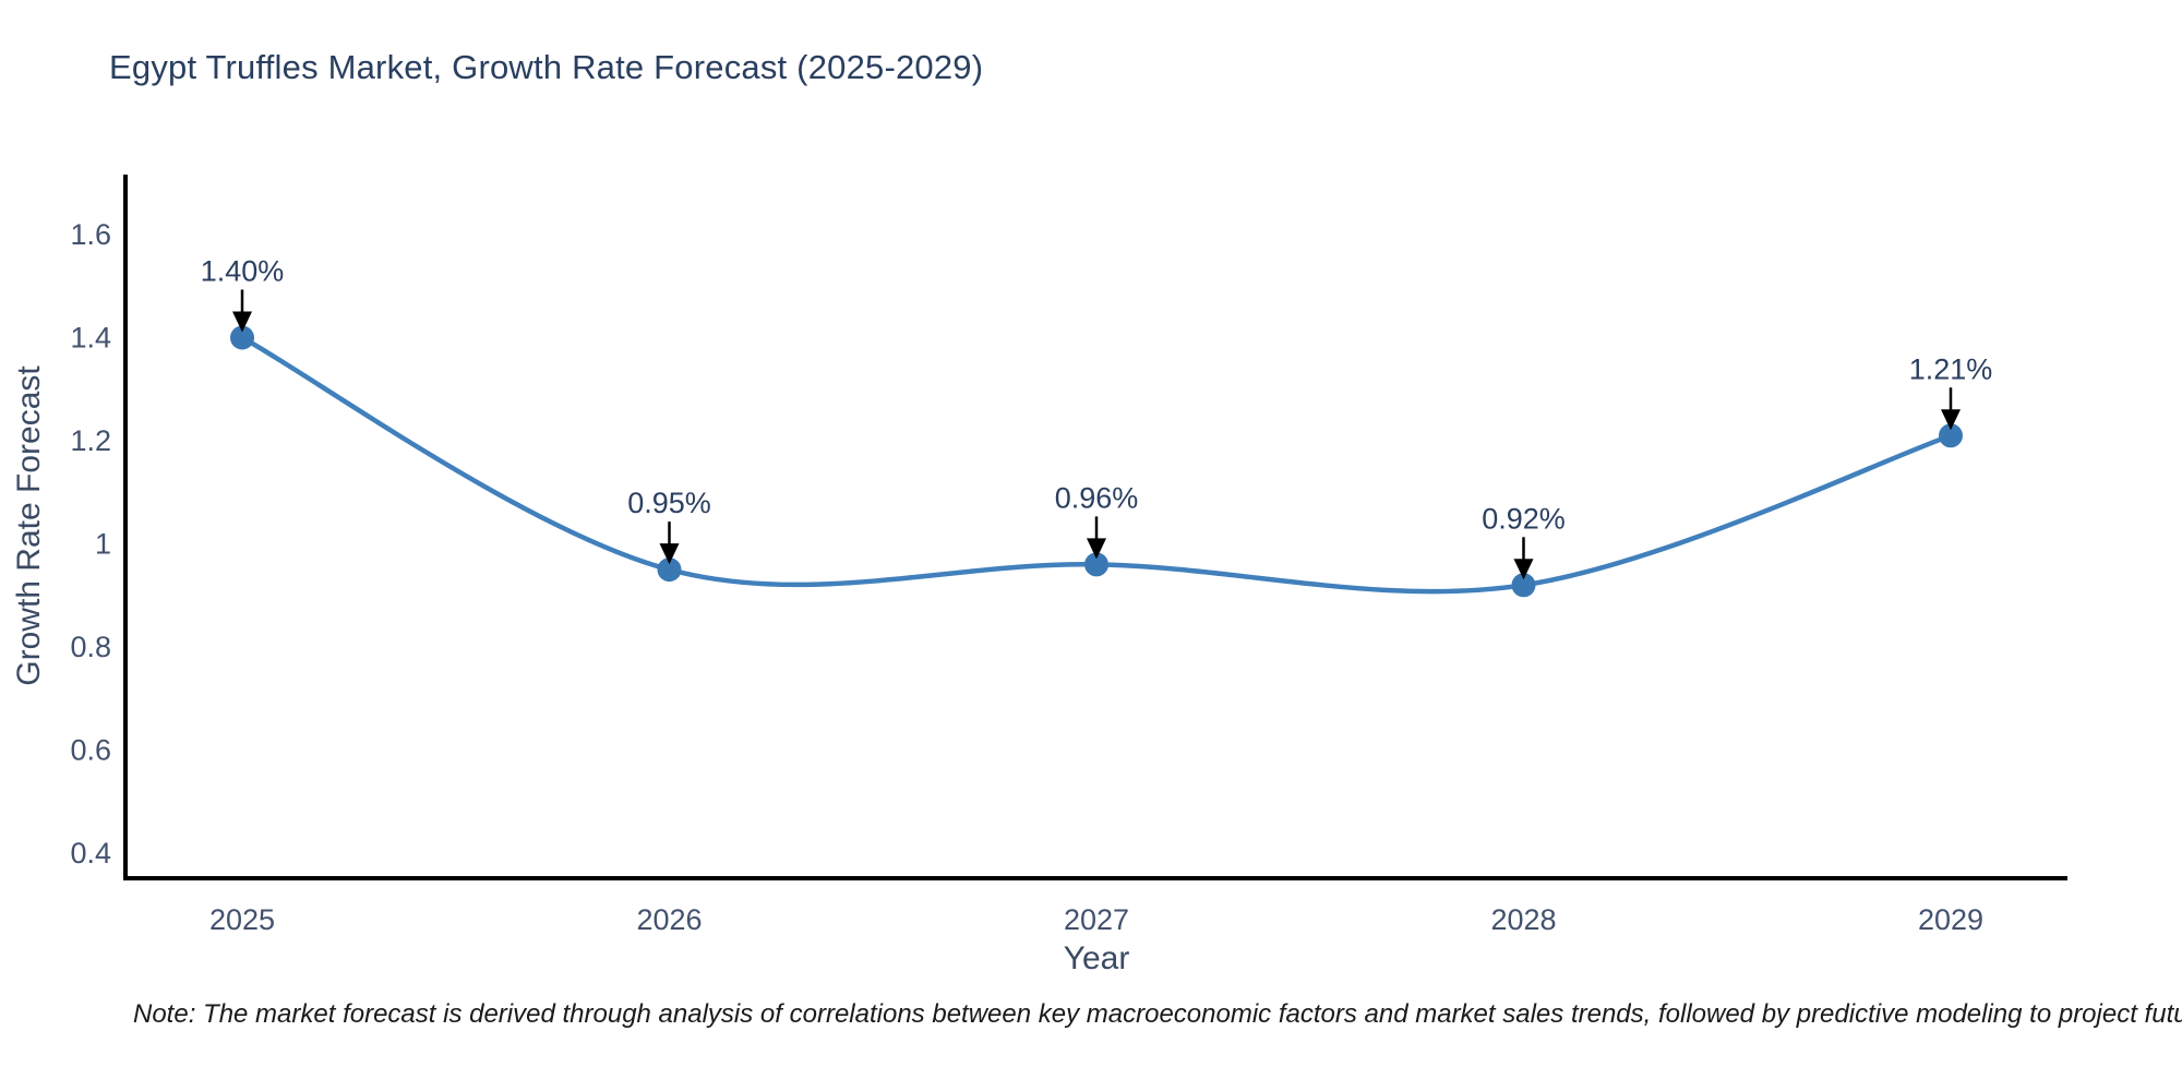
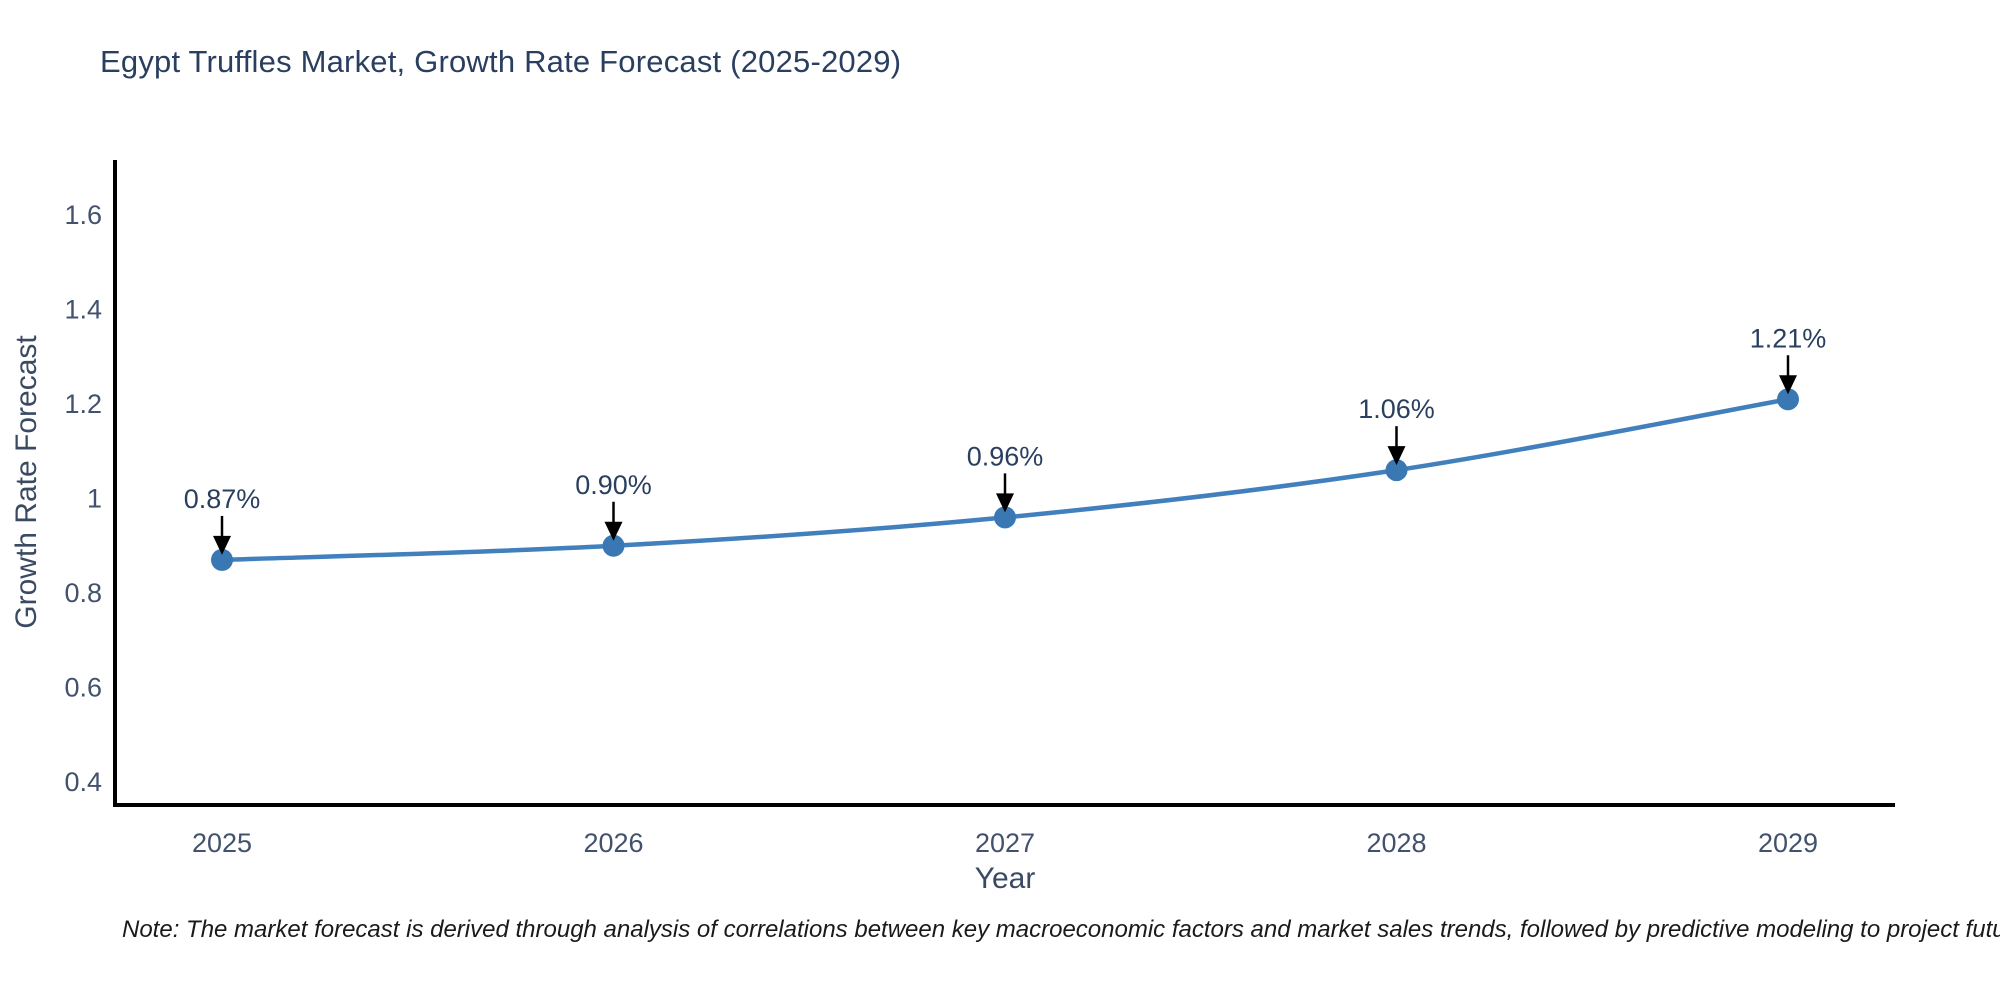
2025: 1.40% -> 0.87%
2026: 0.95% -> 0.90%
2028: 0.92% -> 1.06%
